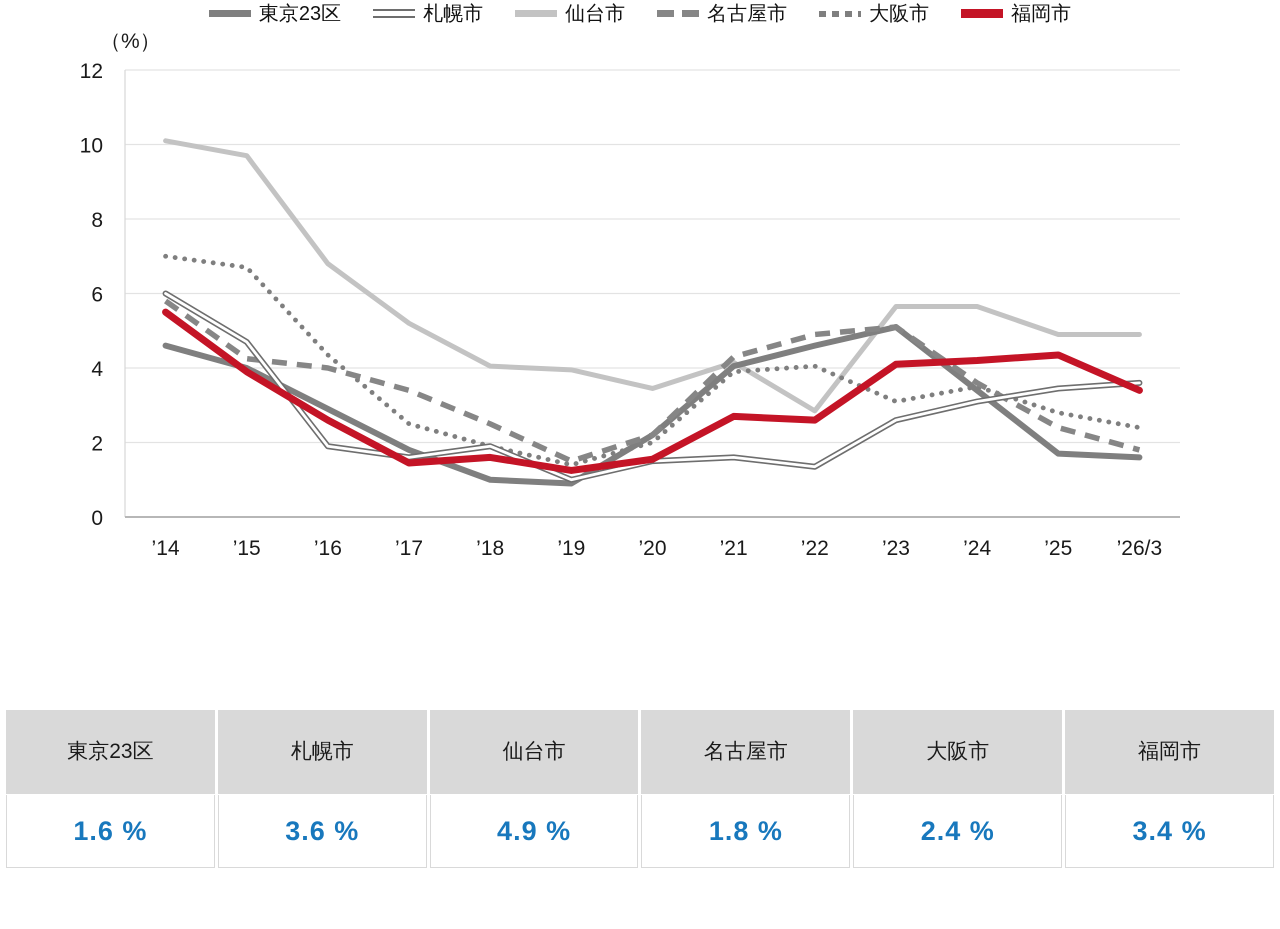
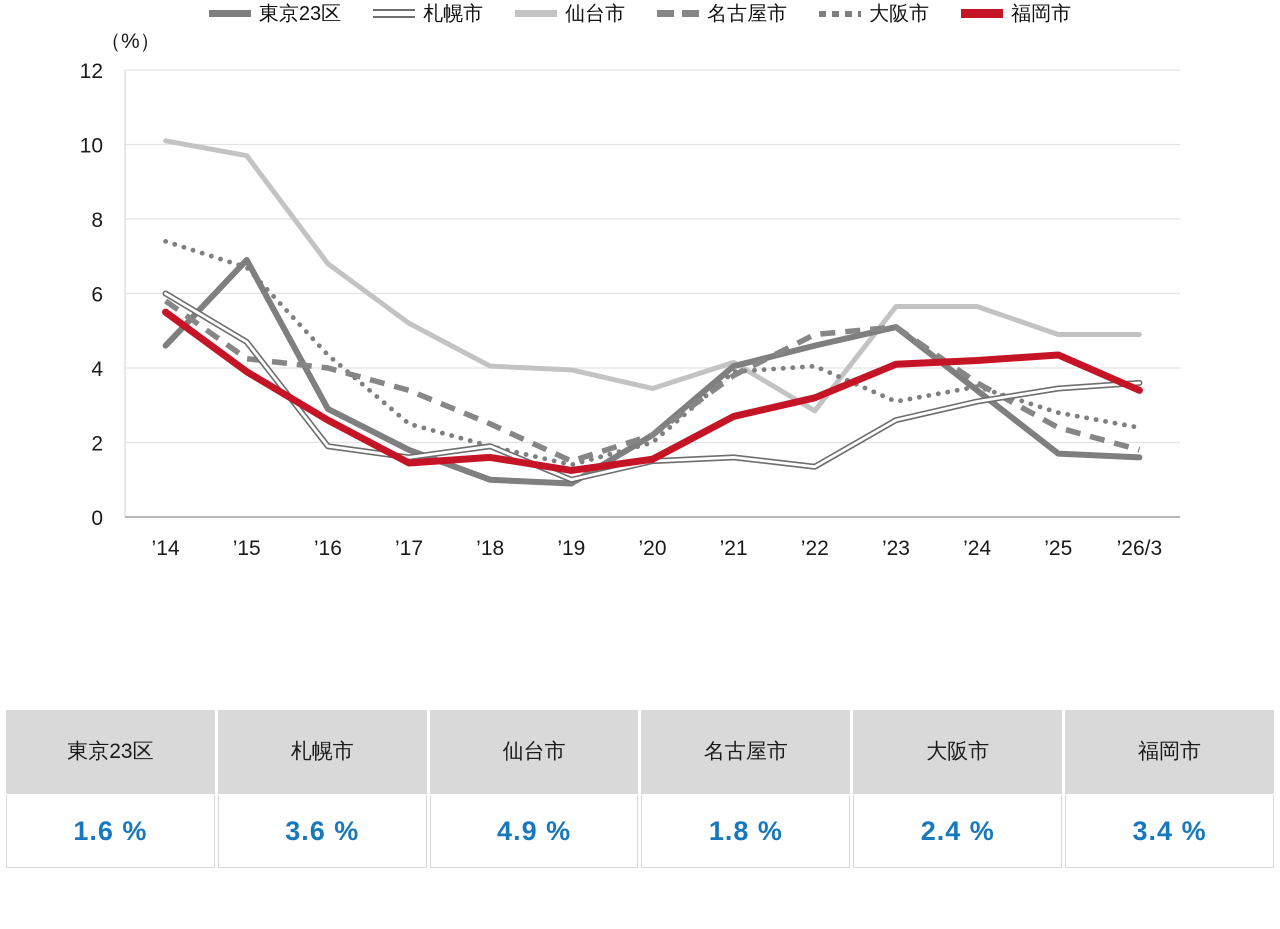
大阪市/’14: 7.0 -> 7.4
東京23区/’15: 4.0 -> 6.9
名古屋市/’21: 4.3 -> 3.8
福岡市/’22: 2.6 -> 3.2
